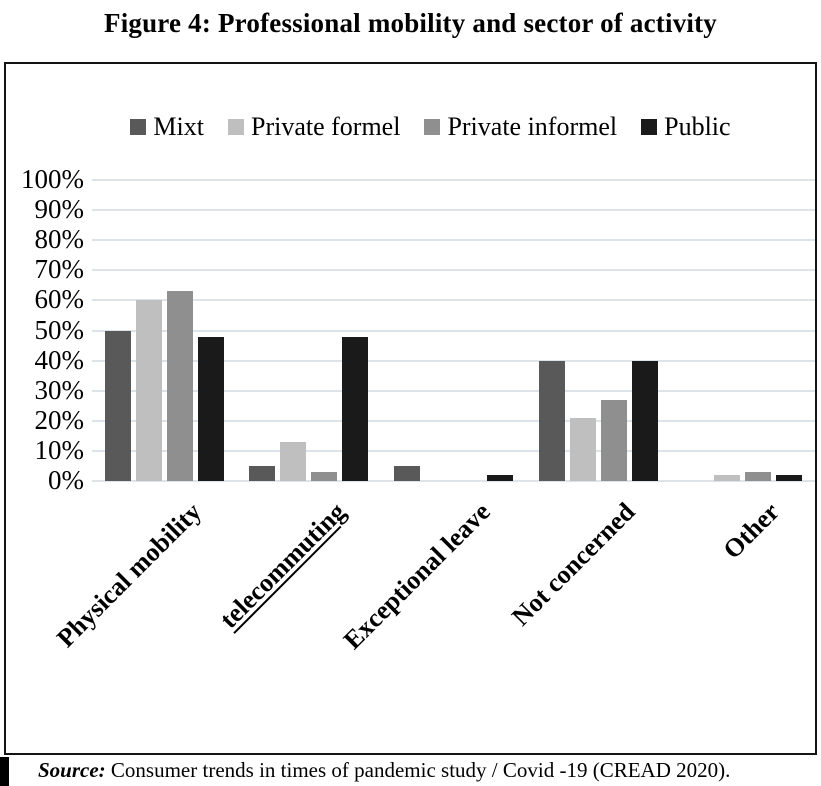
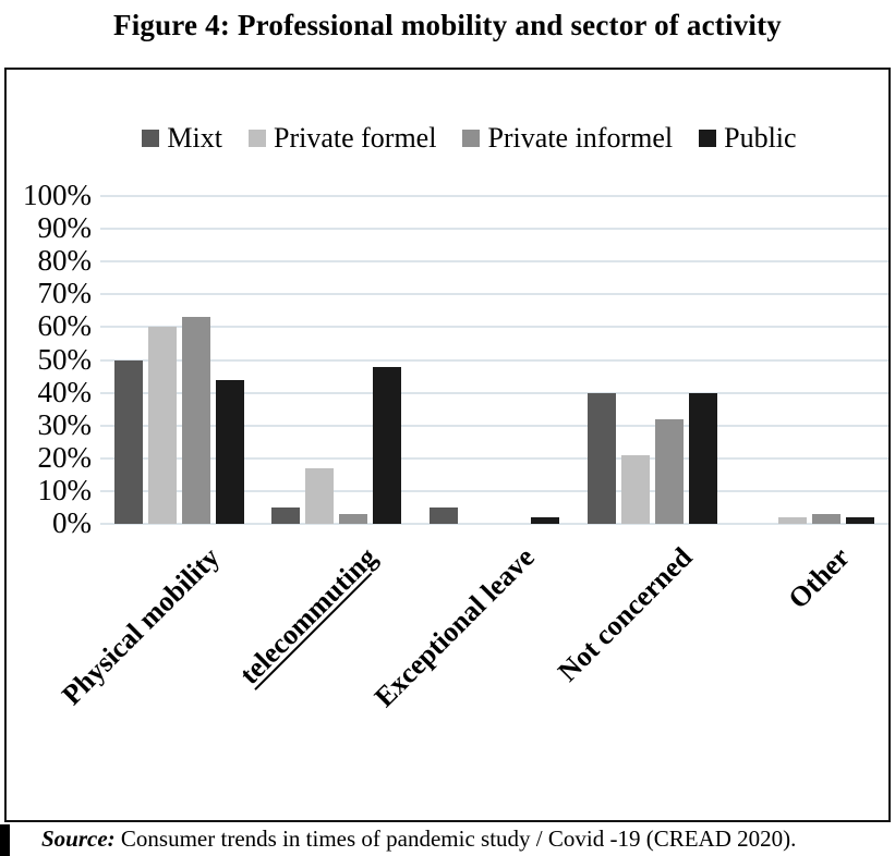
Public/Physical mobility: 48% -> 44%
Private formel/telecommuting: 13% -> 17%
Private informel/Not concerned: 27% -> 32%
